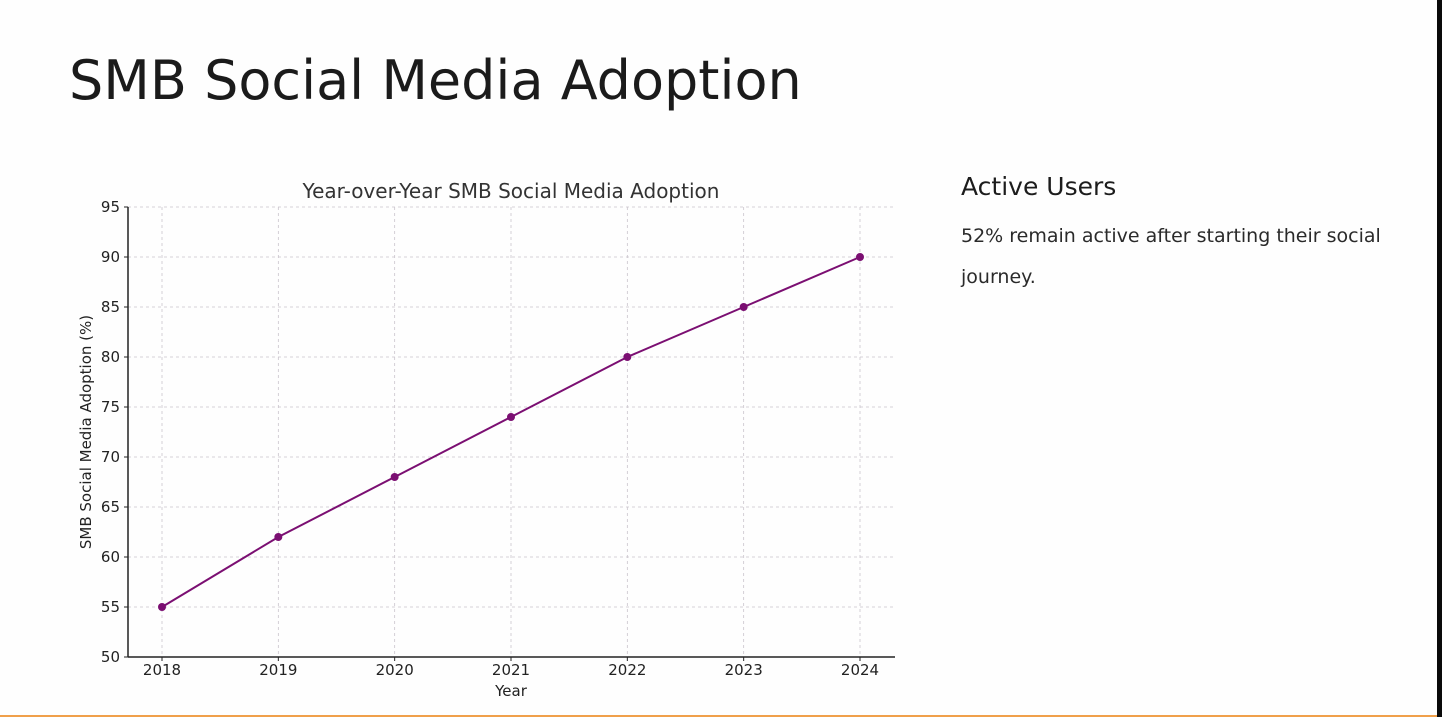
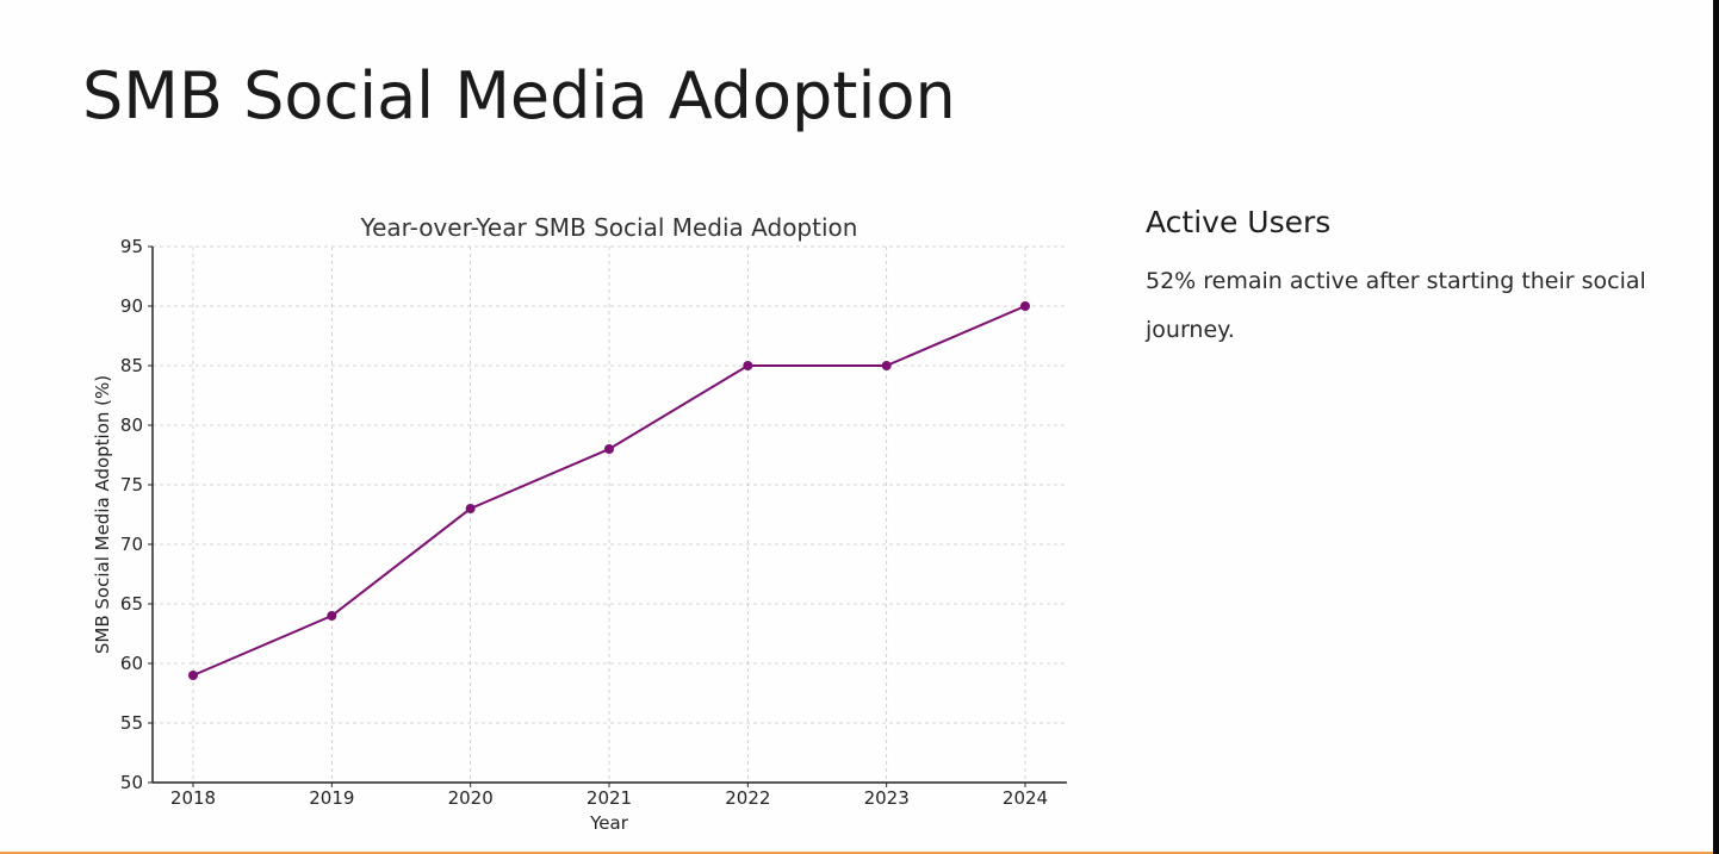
2018: 55 -> 59
2019: 62 -> 64
2020: 68 -> 73
2021: 74 -> 78
2022: 80 -> 85
